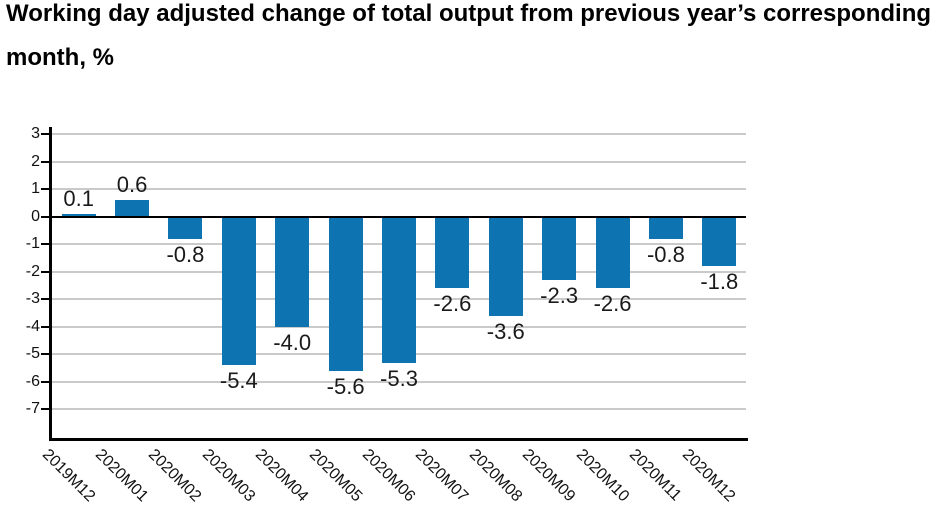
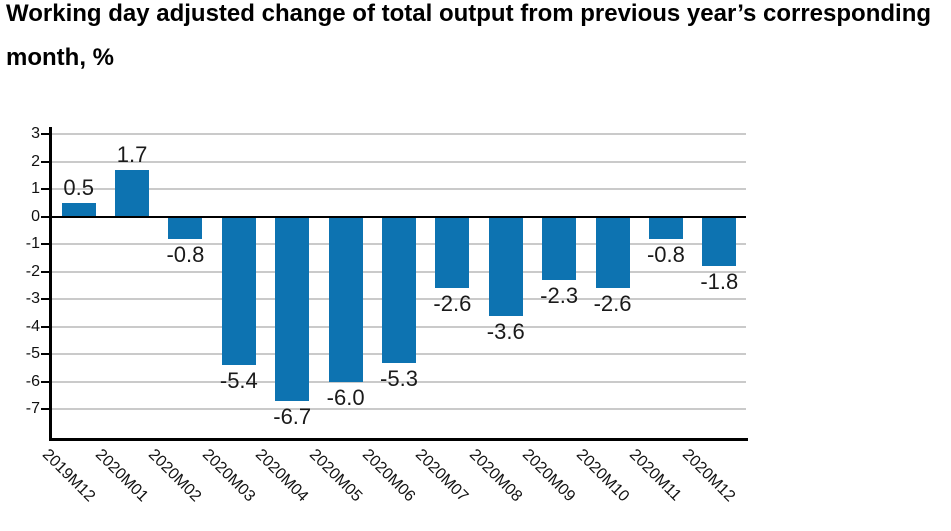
2019M12: 0.1 -> 0.5
2020M01: 0.6 -> 1.7
2020M04: -4.0 -> -6.7
2020M05: -5.6 -> -6.0
